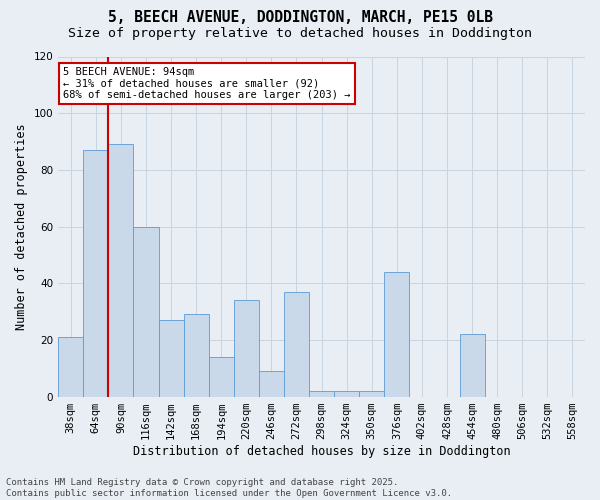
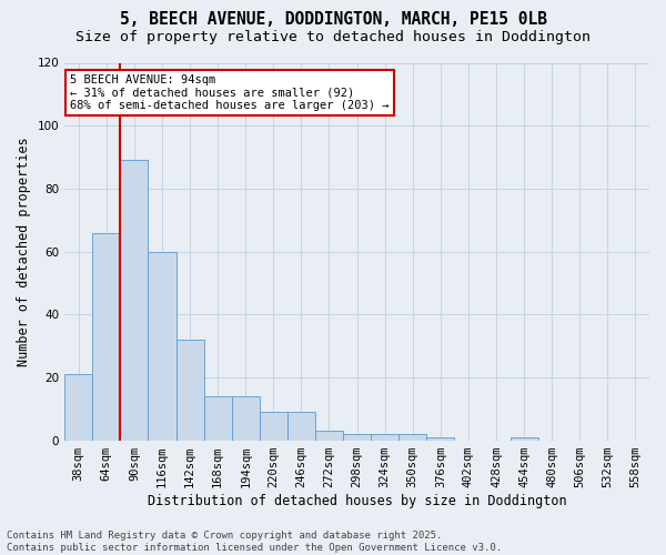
64sqm: 87 -> 66
142sqm: 27 -> 32
168sqm: 29 -> 14
220sqm: 34 -> 9
272sqm: 37 -> 3
376sqm: 44 -> 1
454sqm: 22 -> 1
